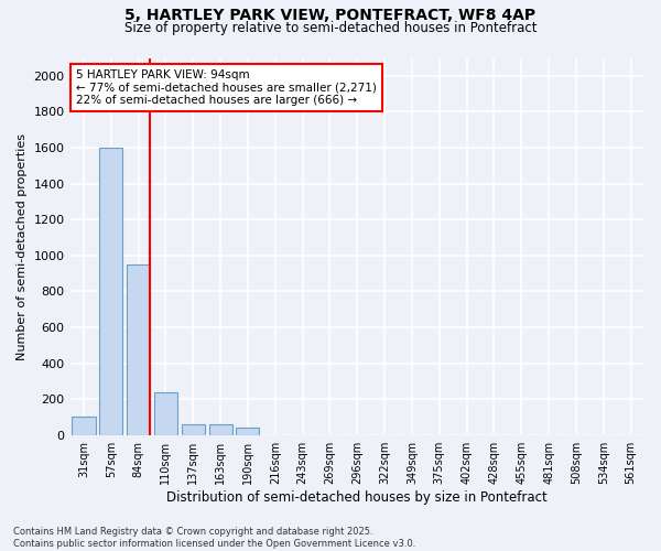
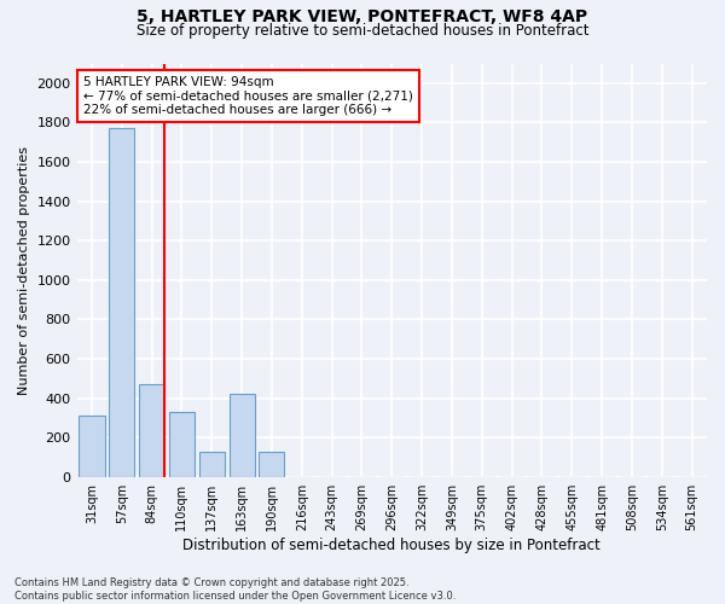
31sqm: 100 -> 310
57sqm: 1600 -> 1770
84sqm: 950 -> 470
110sqm: 240 -> 330
137sqm: 60 -> 130
163sqm: 60 -> 420
190sqm: 40 -> 130
